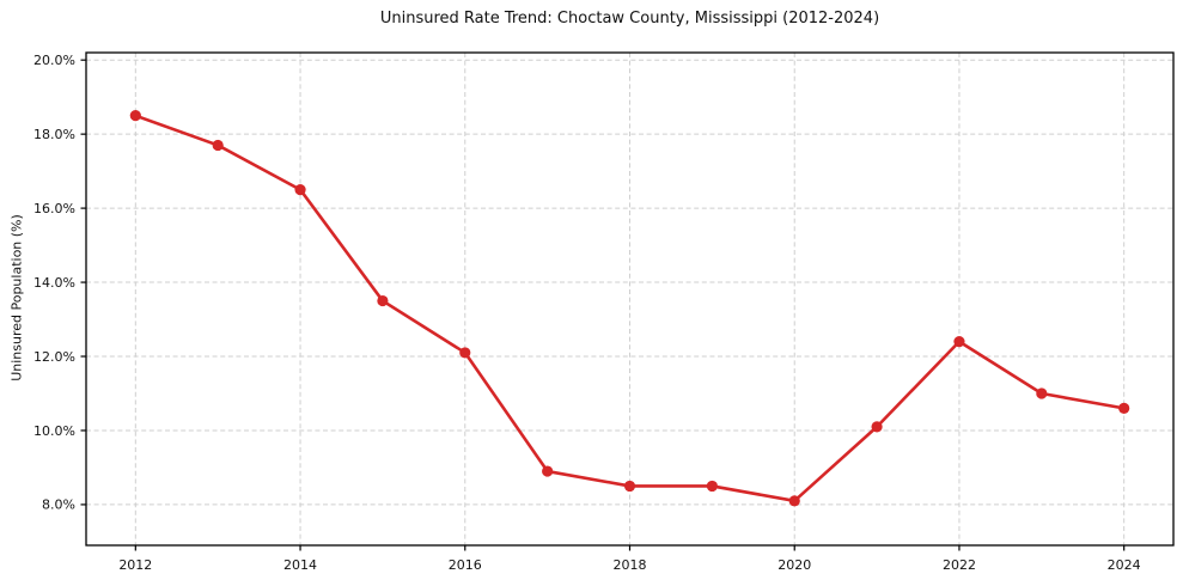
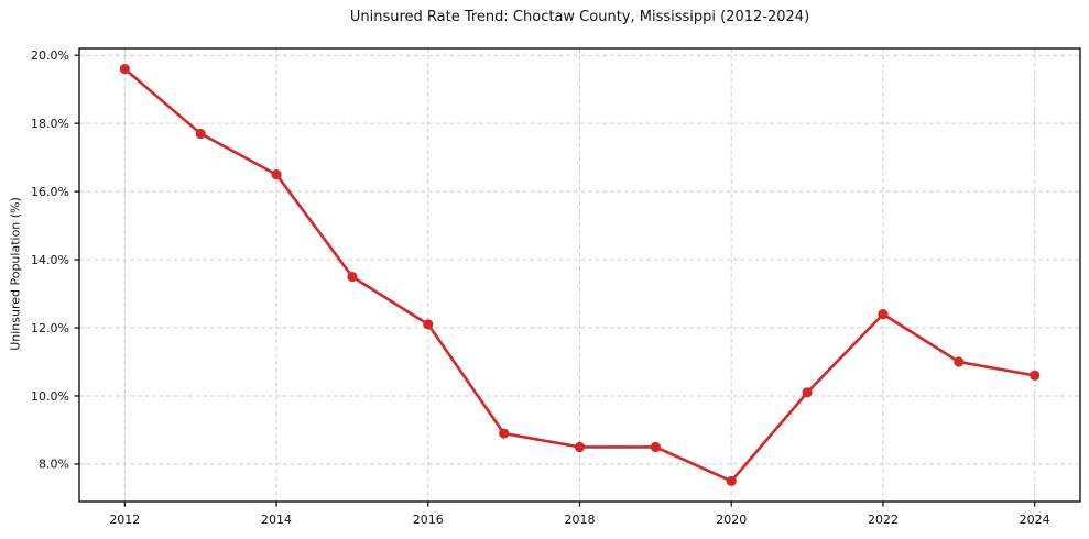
2012: 18.5% -> 19.6%
2020: 8.1% -> 7.5%
